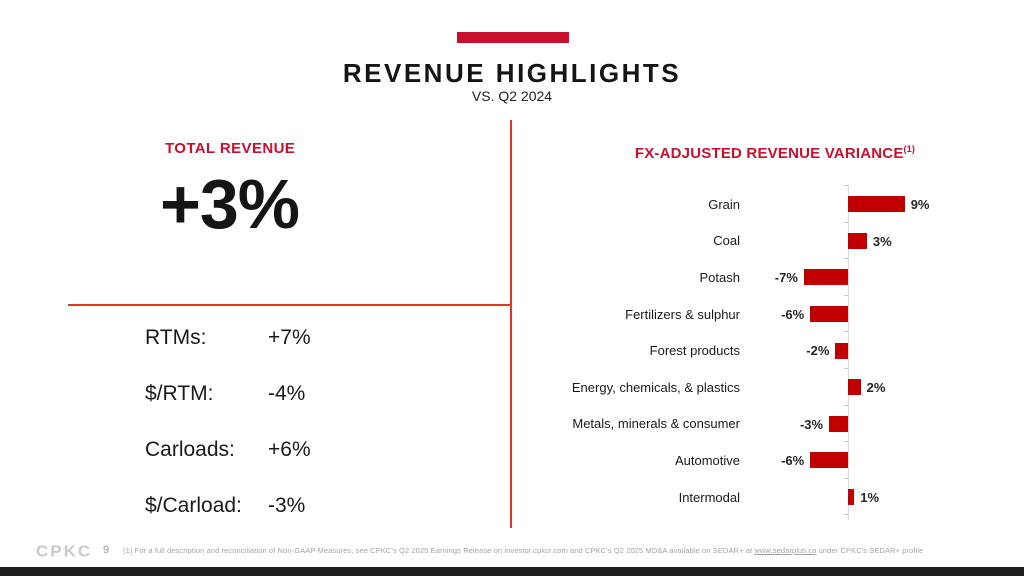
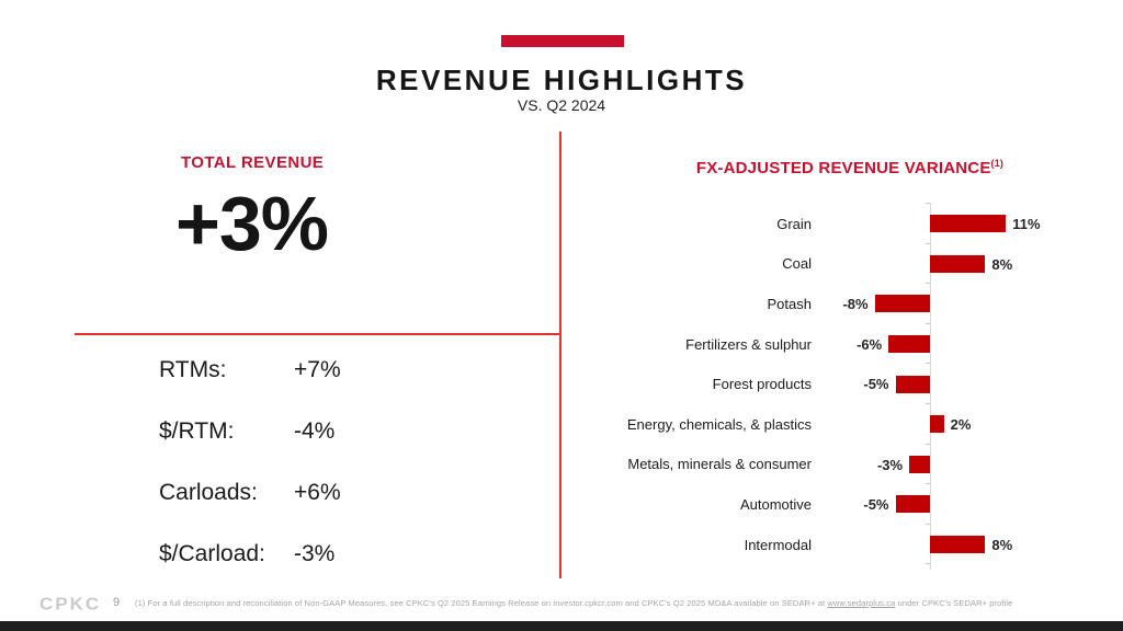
Grain: 9% -> 11%
Coal: 3% -> 8%
Potash: -7% -> -8%
Forest products: -2% -> -5%
Automotive: -6% -> -5%
Intermodal: 1% -> 8%
